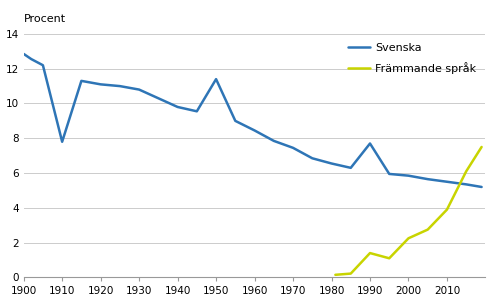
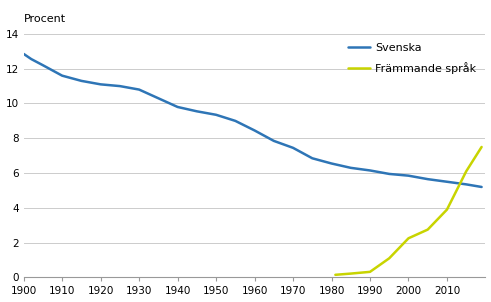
Svenska/1910: 7.8 -> 11.6
Svenska/1950: 11.4 -> 9.3
Svenska/1990: 7.7 -> 6.2
Främmande språk/1990: 1.4 -> 0.3
